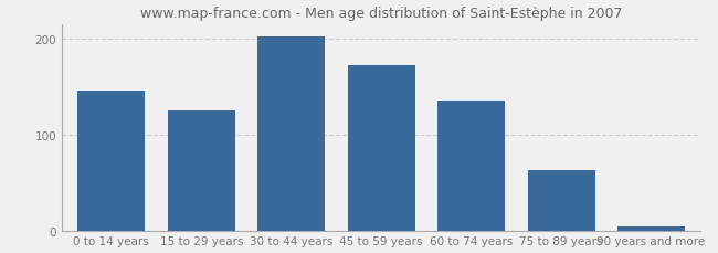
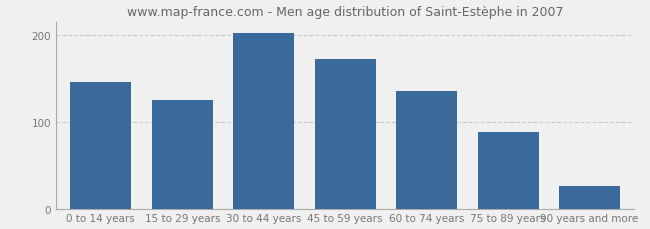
75 to 89 years: 63 -> 88
90 years and more: 4 -> 26
